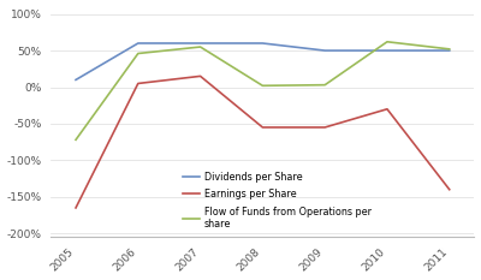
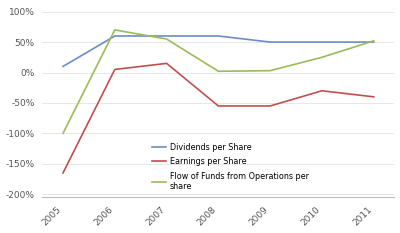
Flow of Funds from Operations per share/2005: -72% -> -100%
Flow of Funds from Operations per share/2006: 46% -> 70%
Flow of Funds from Operations per share/2010: 62% -> 25%
Earnings per Share/2011: -140% -> -40%
